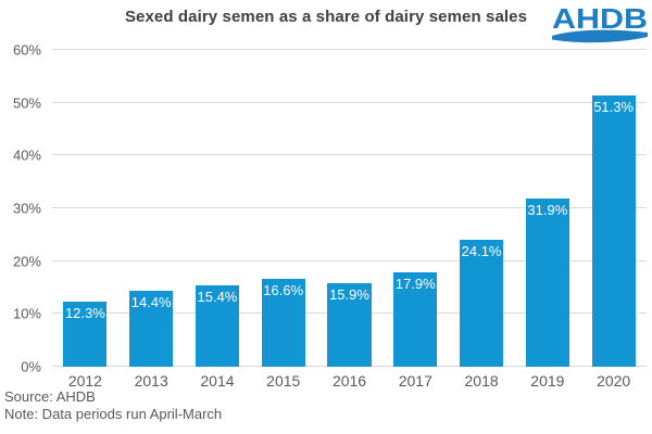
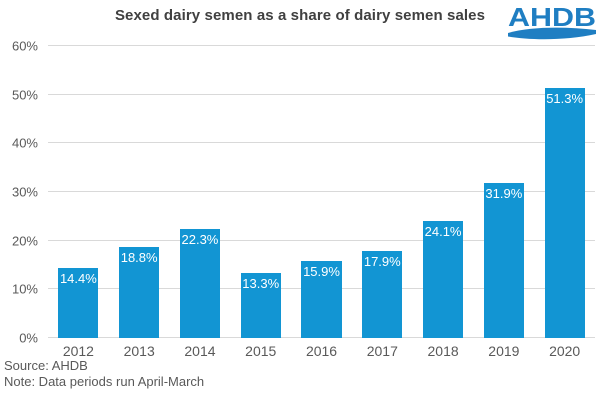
2012: 12.3% -> 14.4%
2013: 14.4% -> 18.8%
2014: 15.4% -> 22.3%
2015: 16.6% -> 13.3%
